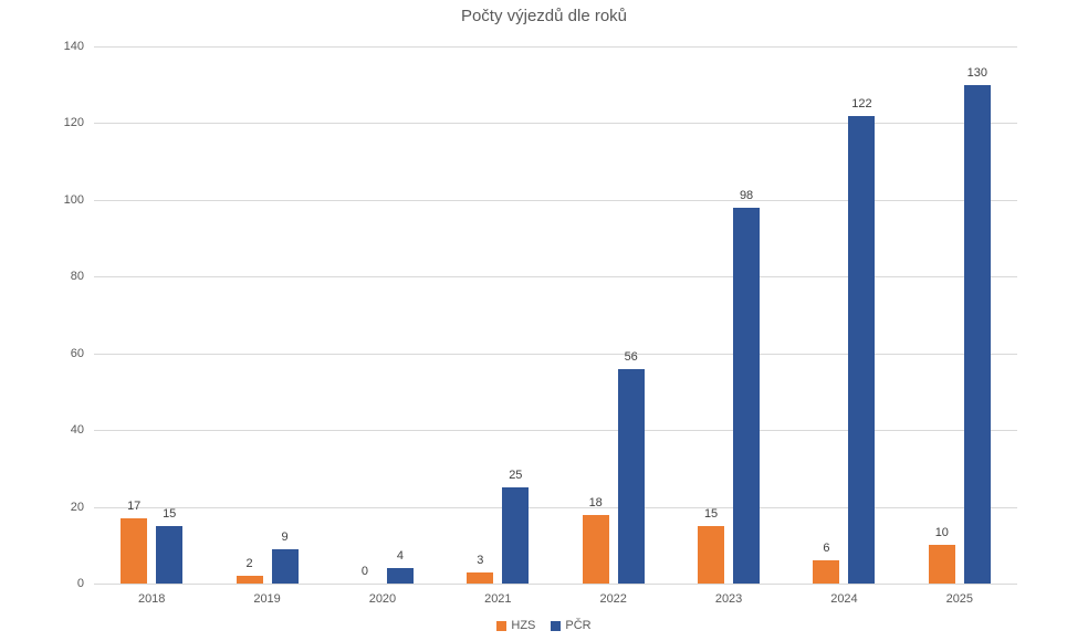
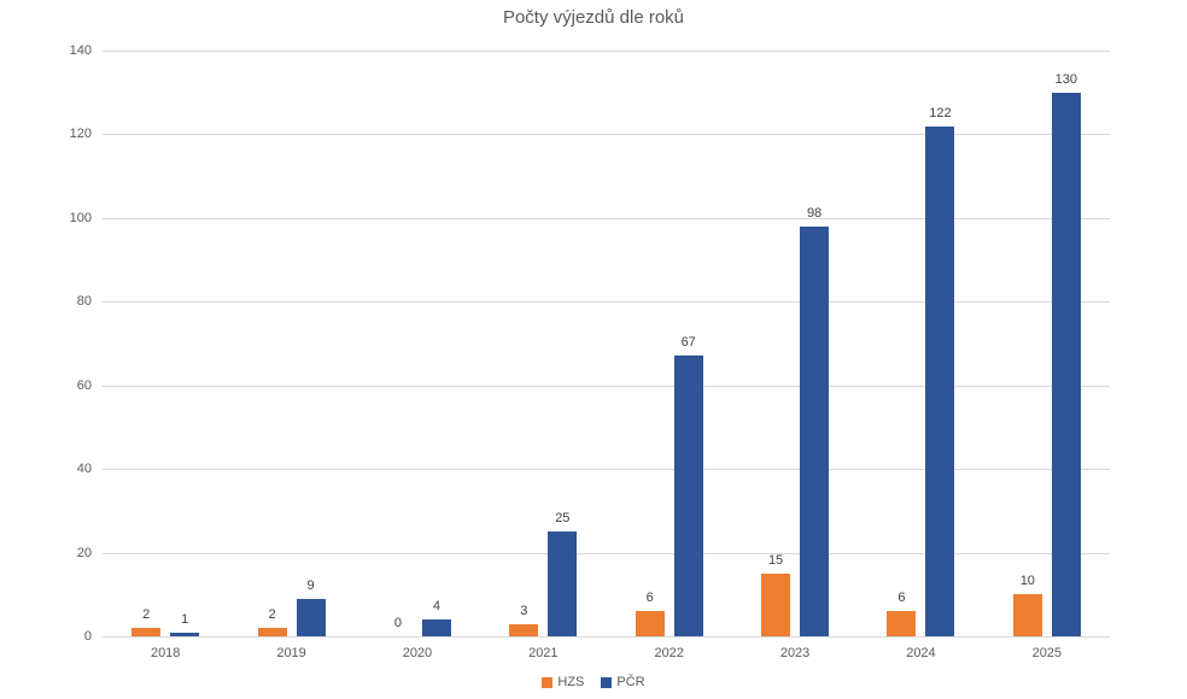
HZS/2018: 17 -> 2
PČR/2018: 15 -> 1
HZS/2022: 18 -> 6
PČR/2022: 56 -> 67
